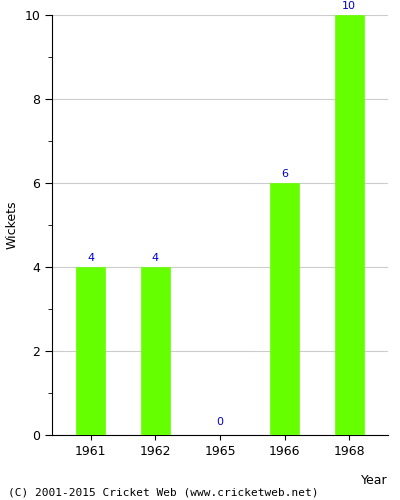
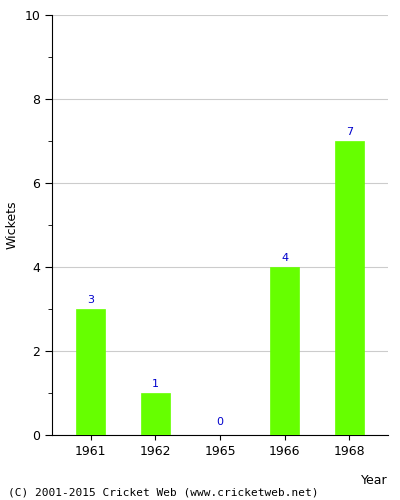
1961: 4 -> 3
1962: 4 -> 1
1966: 6 -> 4
1968: 10 -> 7
